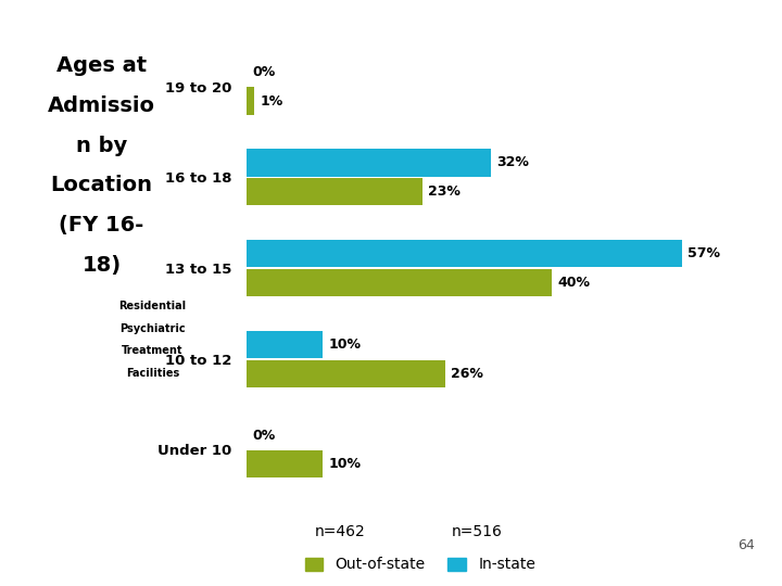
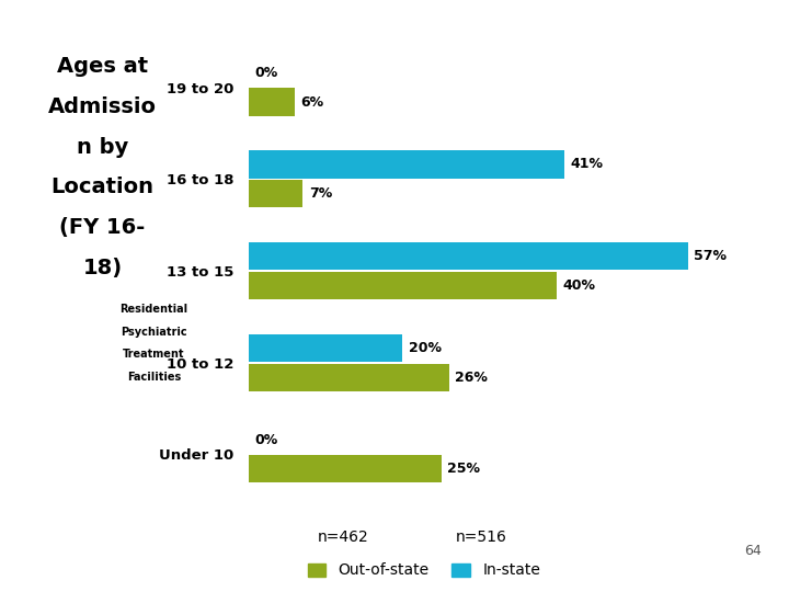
Out-of-state/19 to 20: 1% -> 6%
In-state/16 to 18: 32% -> 41%
Out-of-state/16 to 18: 23% -> 7%
In-state/10 to 12: 10% -> 20%
Out-of-state/Under 10: 10% -> 25%
